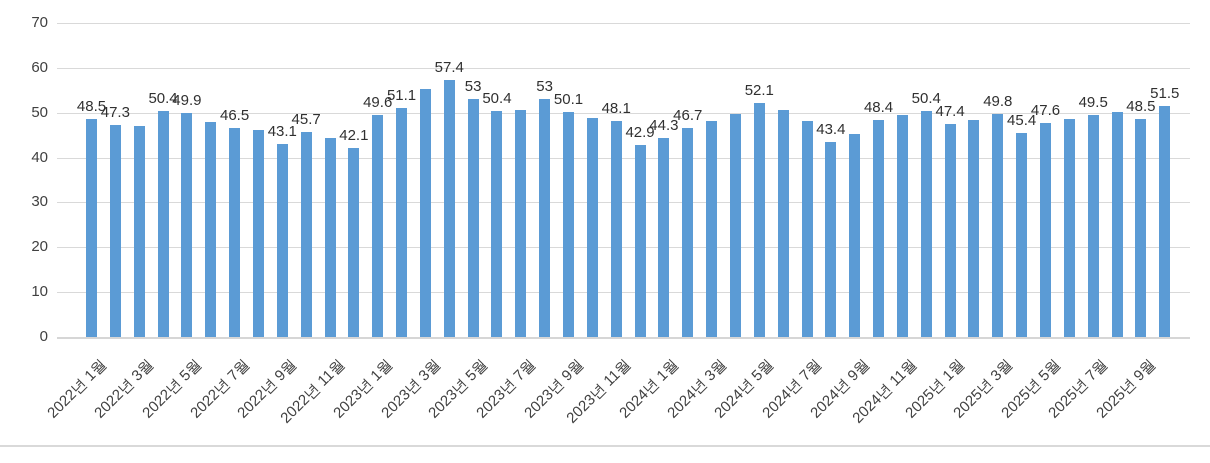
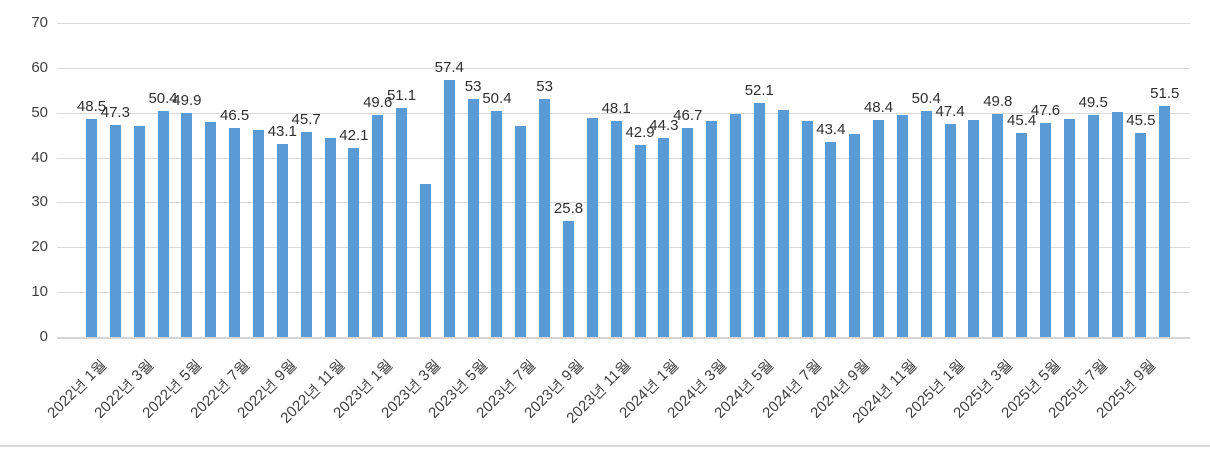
2023년 3월: 55 -> 34
2023년 7월: 51 -> 47
2023년 9월: 50.1 -> 25.8
2025년 9월: 48.5 -> 45.5
